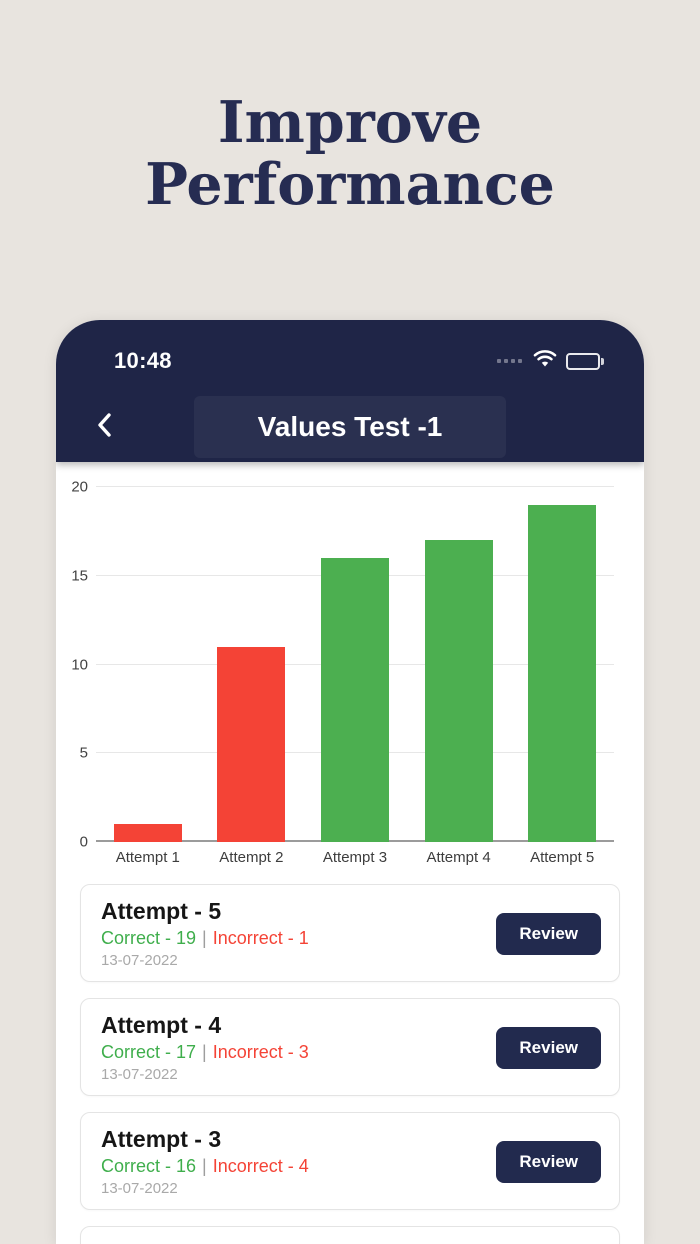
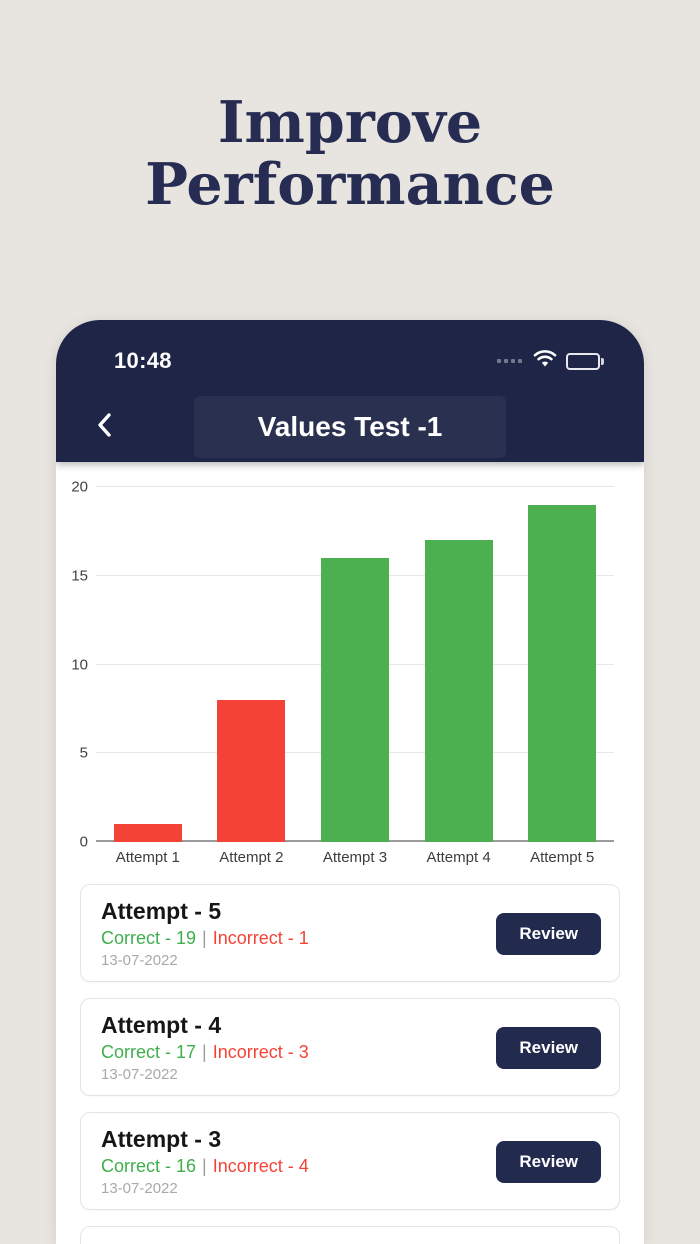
Attempt 2: 11 -> 8
